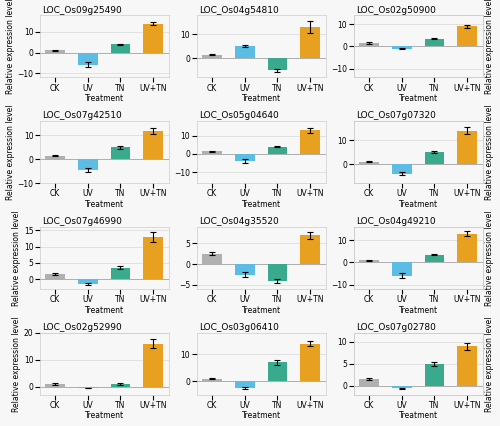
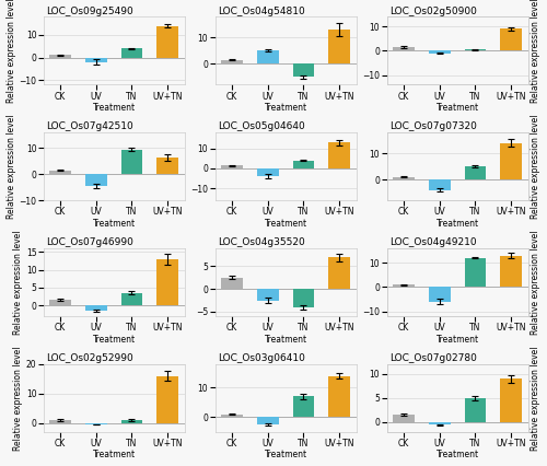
LOC_Os09g25490/UV: -6 -> -2
LOC_Os02g50900/TN: 3.5 -> 0.5
LOC_Os07g42510/TN: 5.0 -> 9.5
LOC_Os07g42510/UV+TN: 12.0 -> 6.5
LOC_Os04g49210/TN: 3.5 -> 12.0
